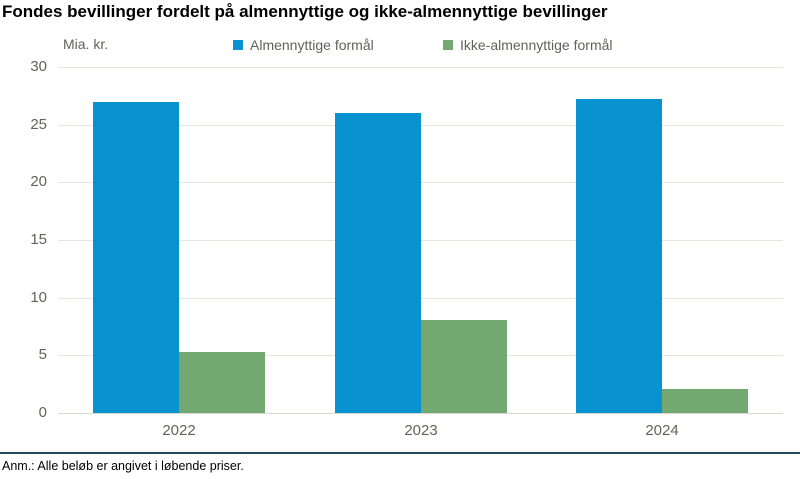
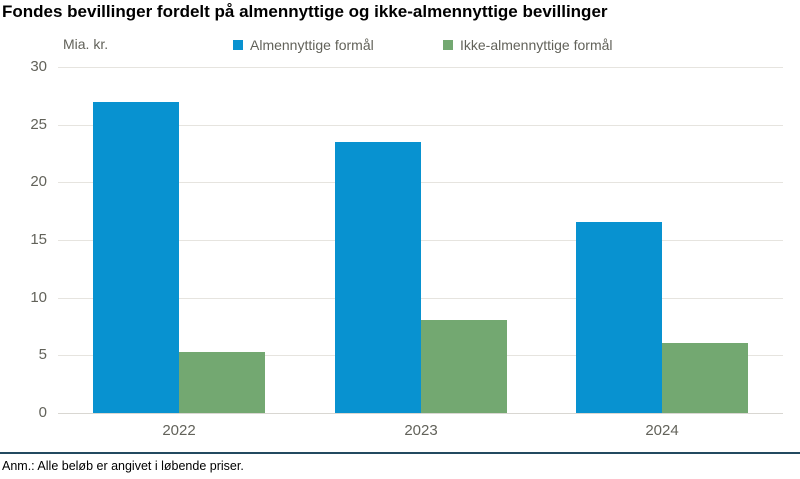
Almennyttige formål/2023: 26.0 -> 23.5
Almennyttige formål/2024: 27.2 -> 16.6
Ikke-almennyttige formål/2024: 2.1 -> 6.1
